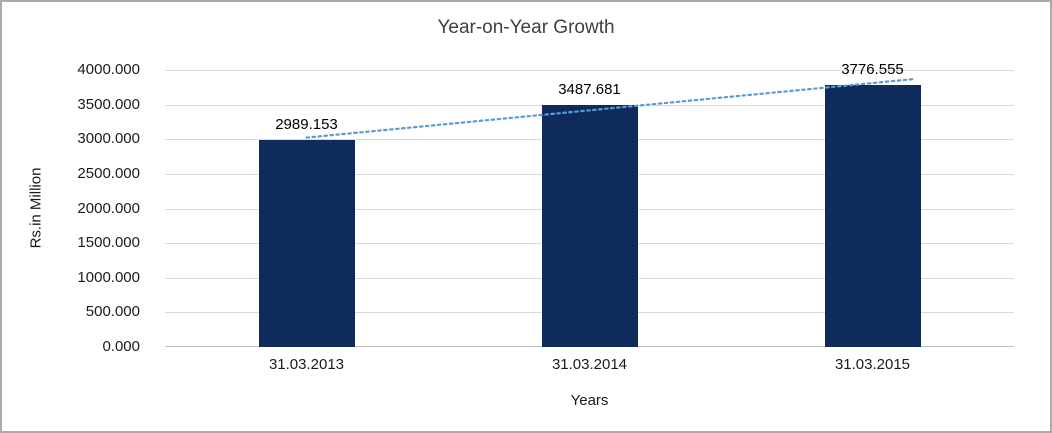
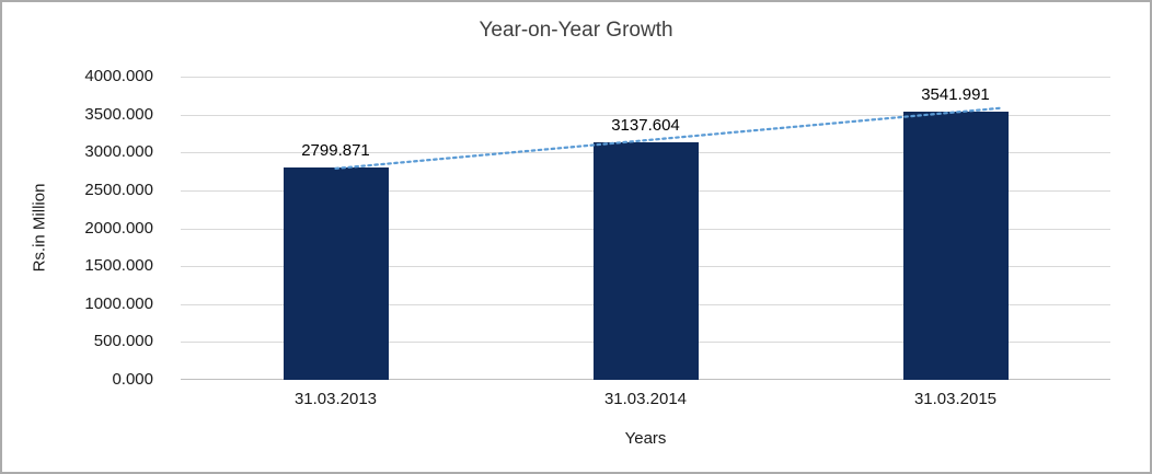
31.03.2013: 2989.153 -> 2799.871
31.03.2014: 3487.681 -> 3137.604
31.03.2015: 3776.555 -> 3541.991
